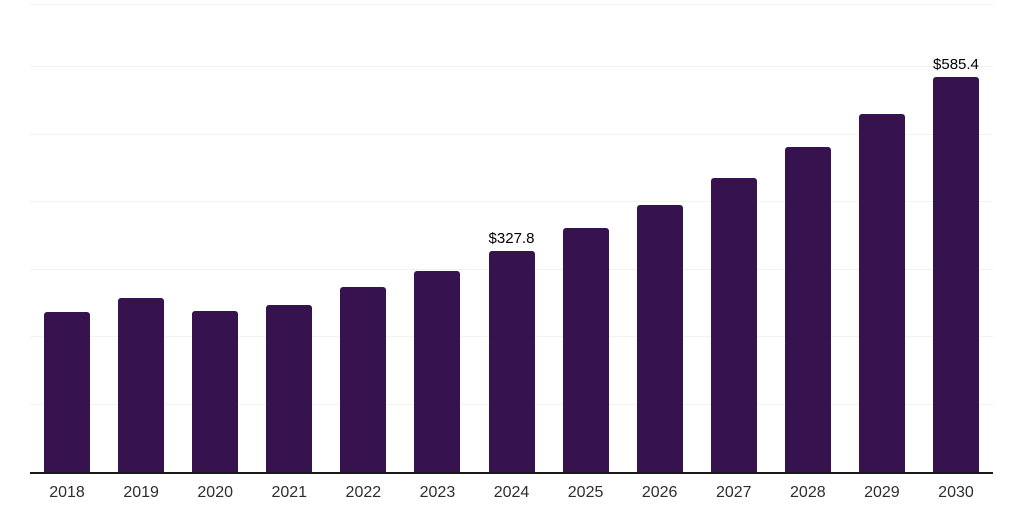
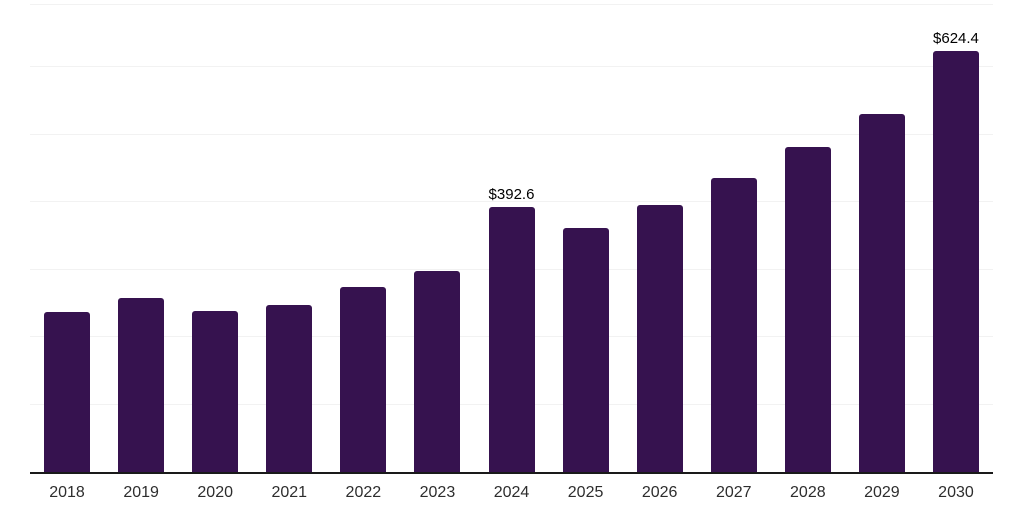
2024: $327.8 -> $392.6
2030: $585.4 -> $624.4
